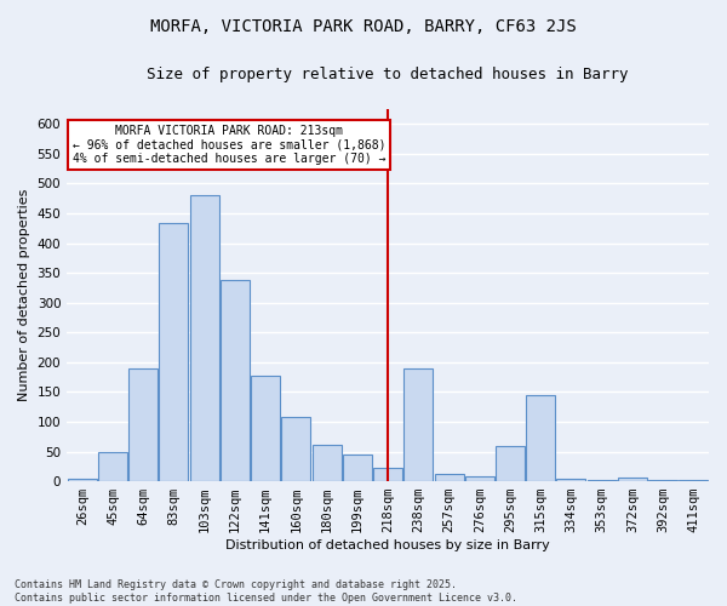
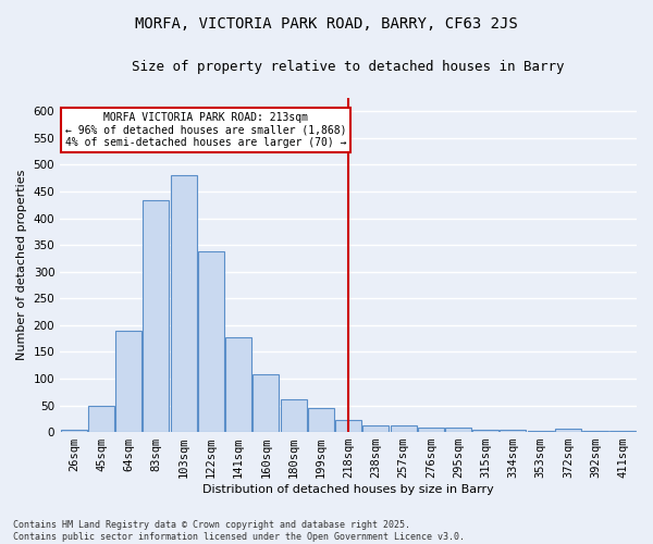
238sqm: 190 -> 12
295sqm: 60 -> 8
315sqm: 145 -> 5
